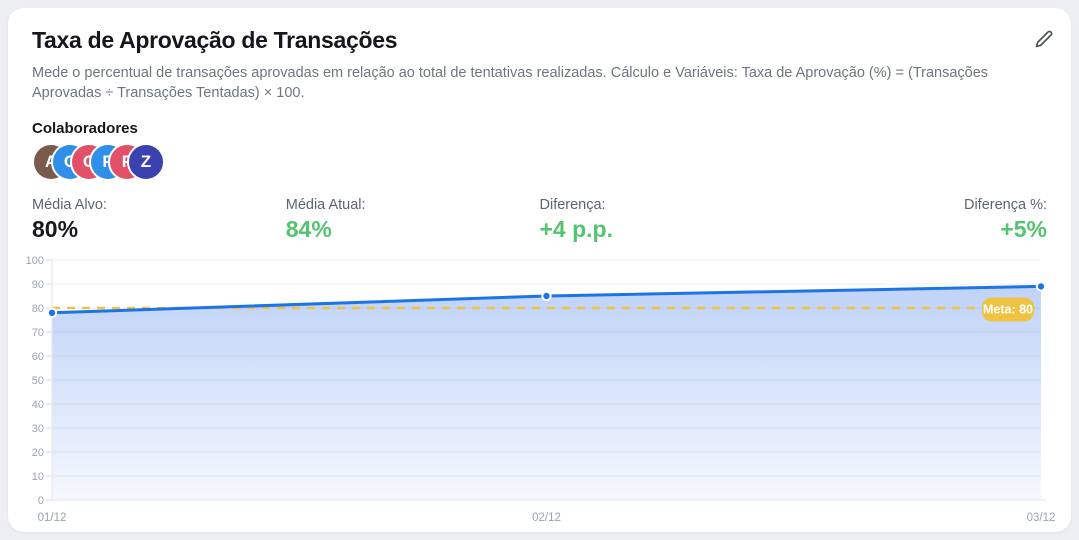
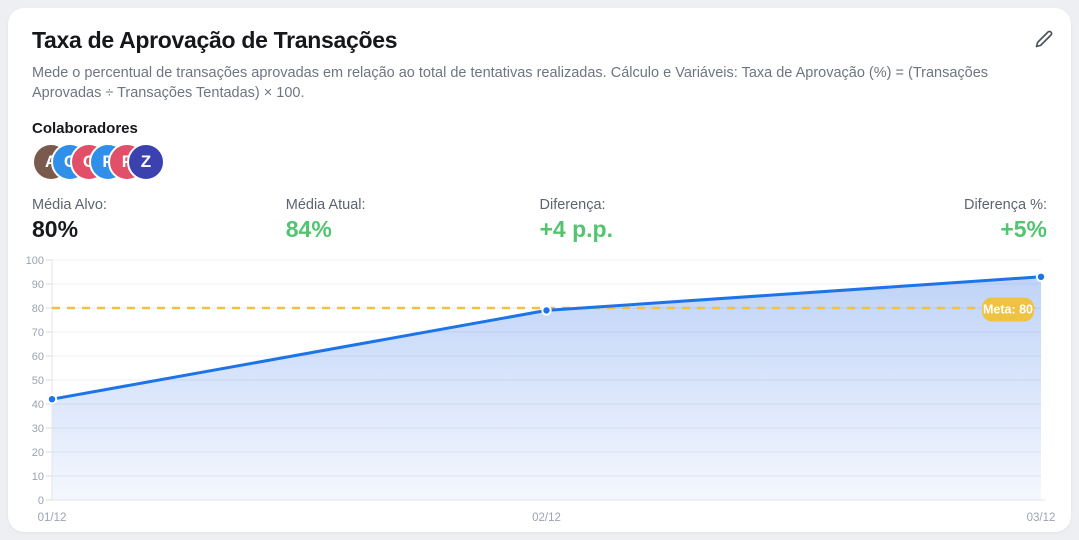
01/12: 78 -> 42
02/12: 85 -> 79
03/12: 89 -> 93
